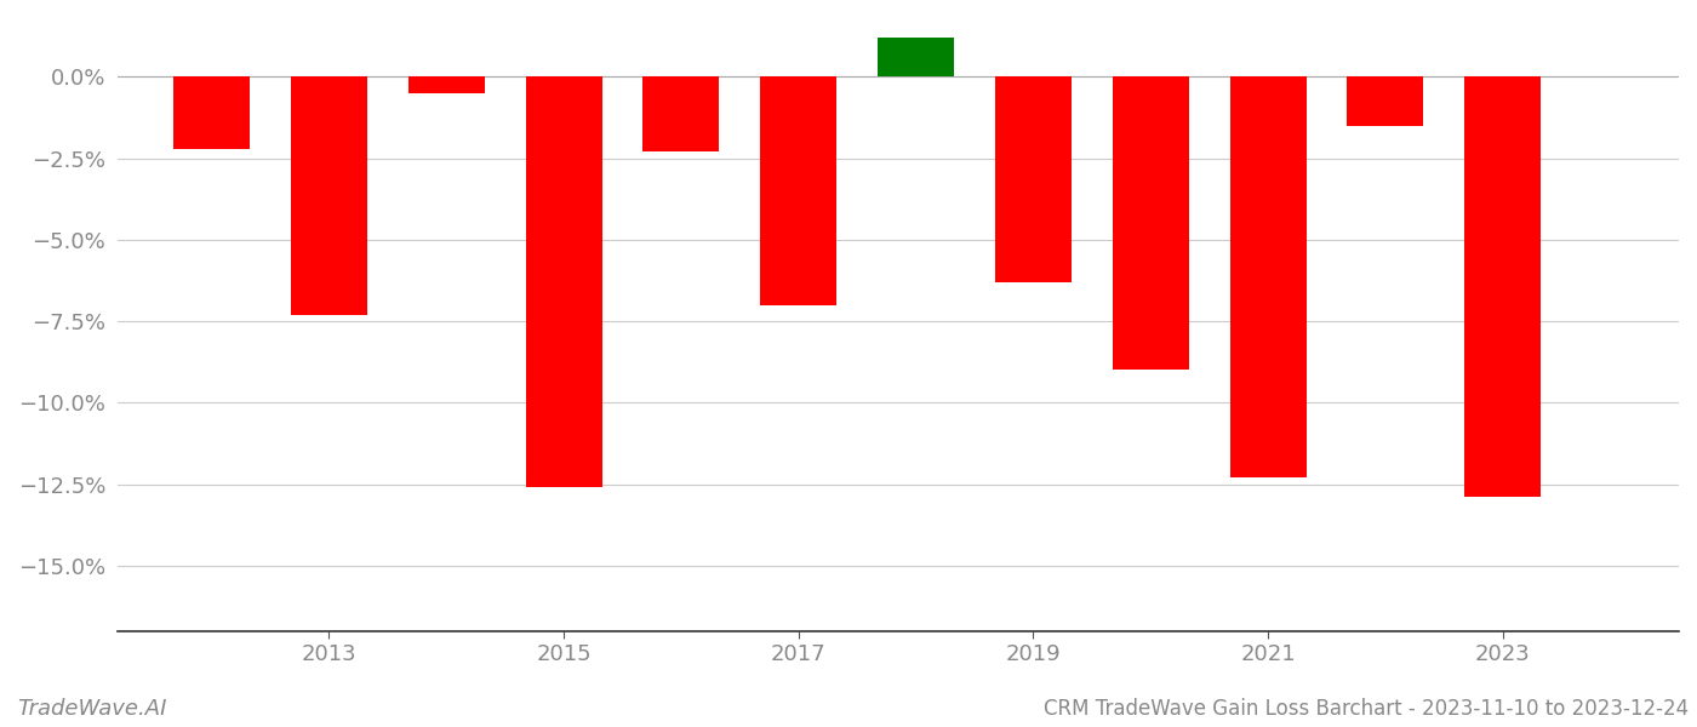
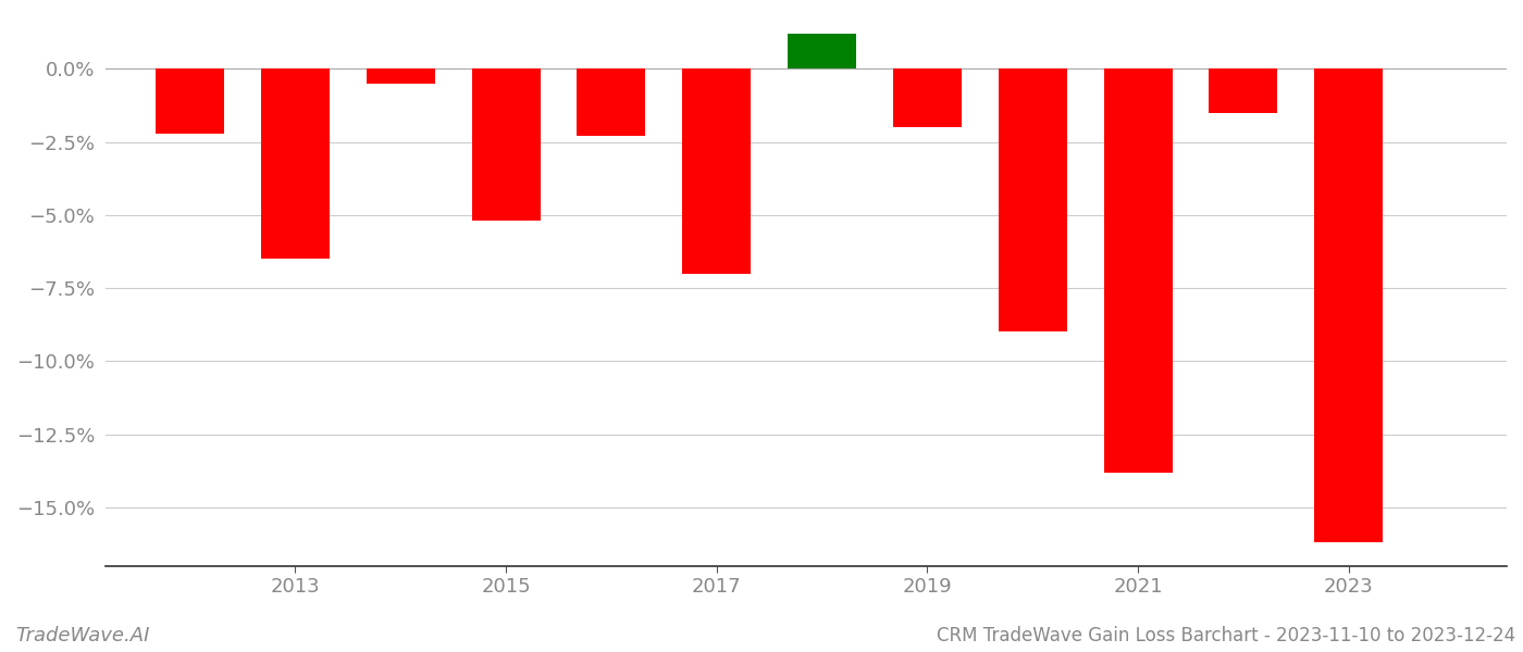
2013: -7.3% -> -6.5%
2015: -12.6% -> -5.2%
2019: -6.3% -> -2.0%
2021: -12.3% -> -13.8%
2023: -12.9% -> -16.2%
